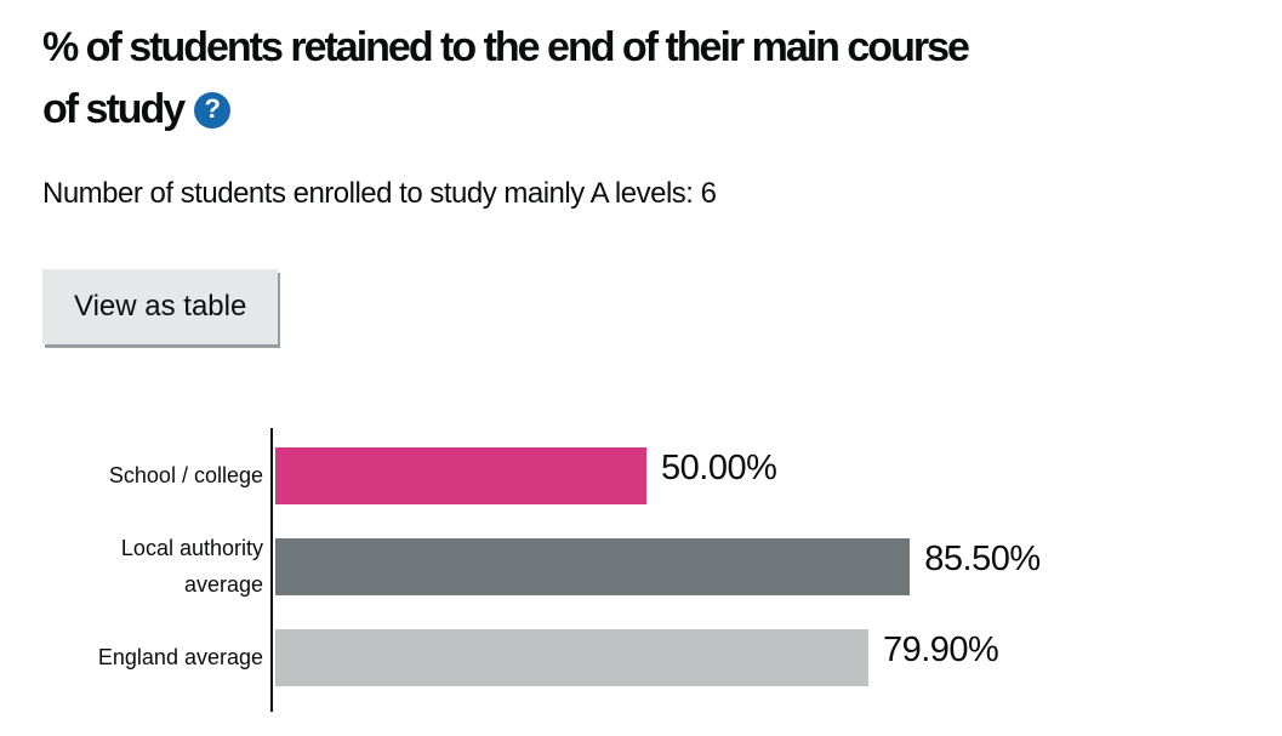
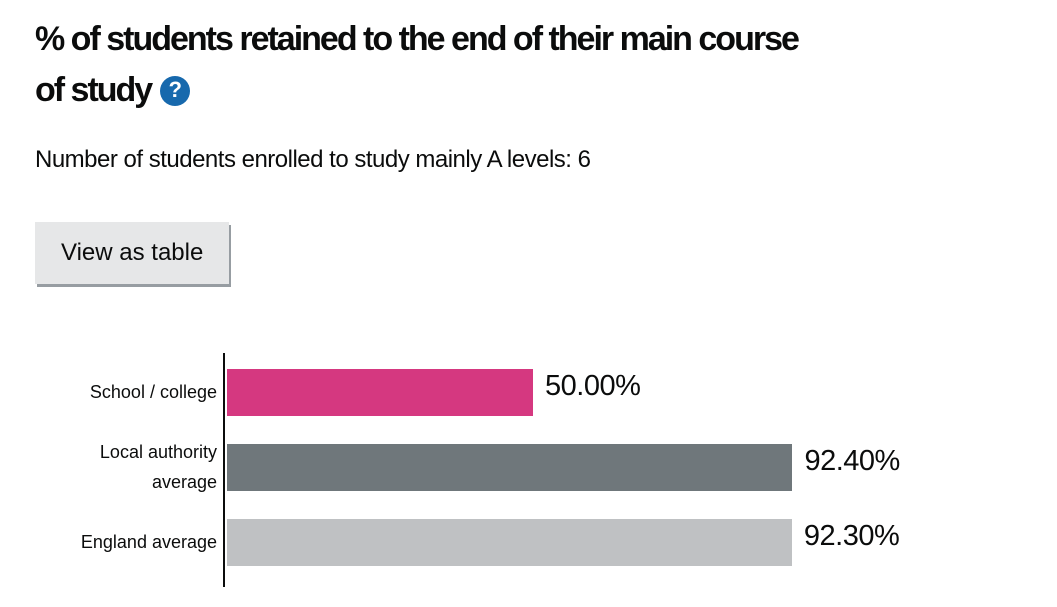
Local authority average: 85.50% -> 92.40%
England average: 79.90% -> 92.30%
